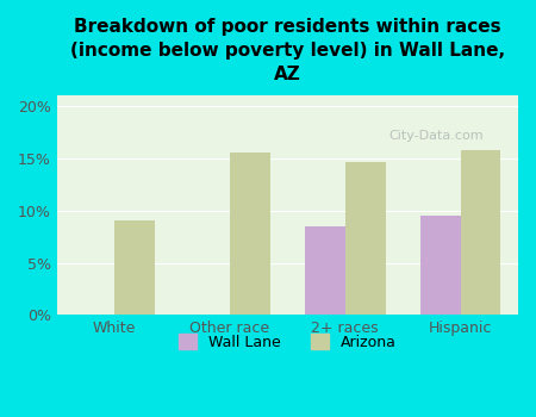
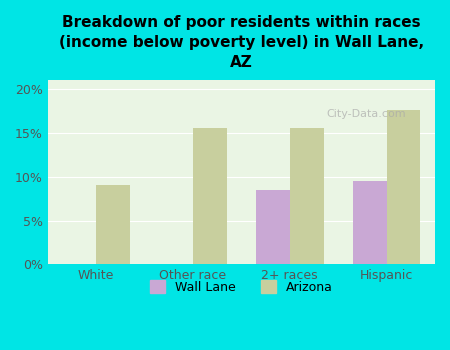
Arizona/2+ races: 14.7% -> 15.6%
Arizona/Hispanic: 15.8% -> 17.6%
